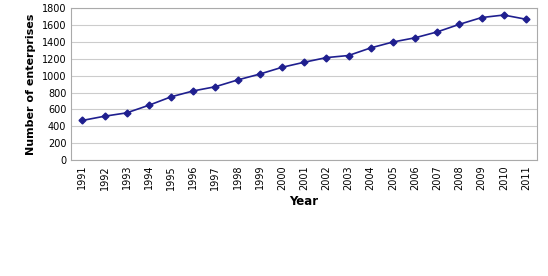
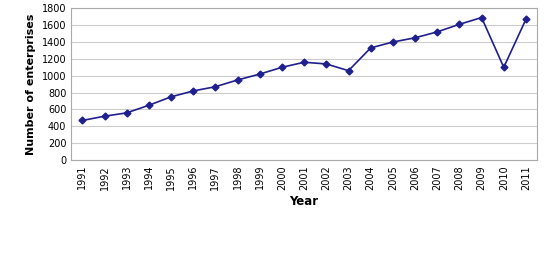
2002: 1220 -> 1140
2003: 1240 -> 1060
2010: 1720 -> 1100
